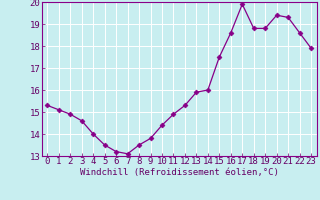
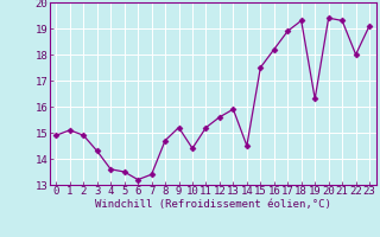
0: 15.3 -> 14.9
3: 14.6 -> 14.3
4: 14.0 -> 13.6
7: 13.1 -> 13.4
8: 13.5 -> 14.7
9: 13.8 -> 15.2
11: 14.9 -> 15.2
12: 15.3 -> 15.6
14: 16.0 -> 14.5
16: 18.6 -> 18.2
17: 19.9 -> 18.9
18: 18.8 -> 19.3
19: 18.8 -> 16.3
22: 18.6 -> 18.0
23: 17.9 -> 19.1
